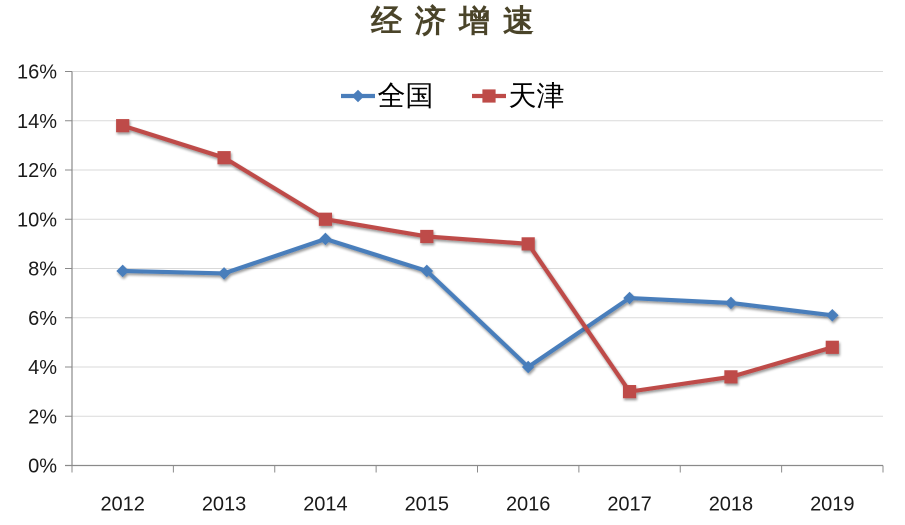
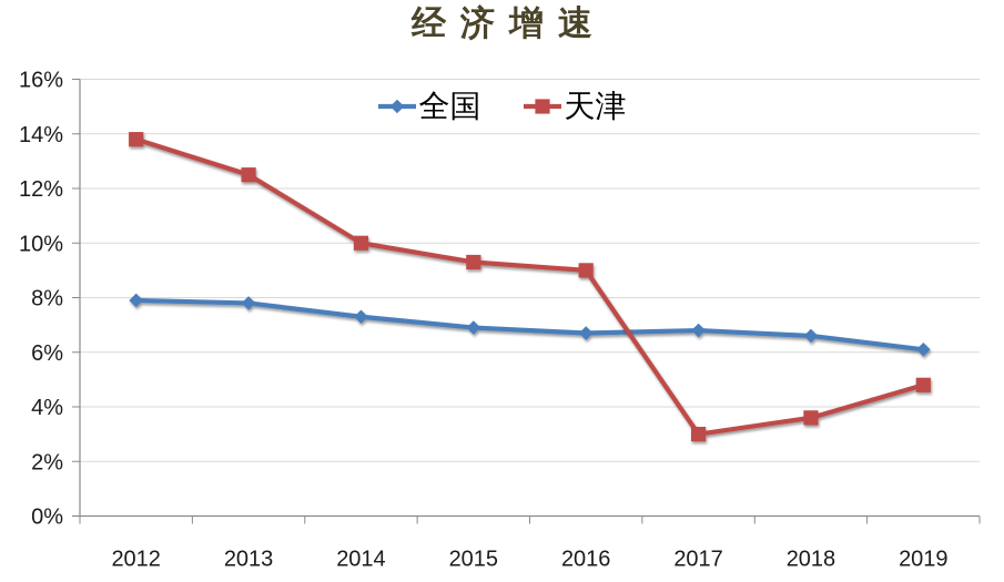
全国/2014: 9.2% -> 7.3%
全国/2015: 7.9% -> 6.9%
全国/2016: 4.0% -> 6.7%
